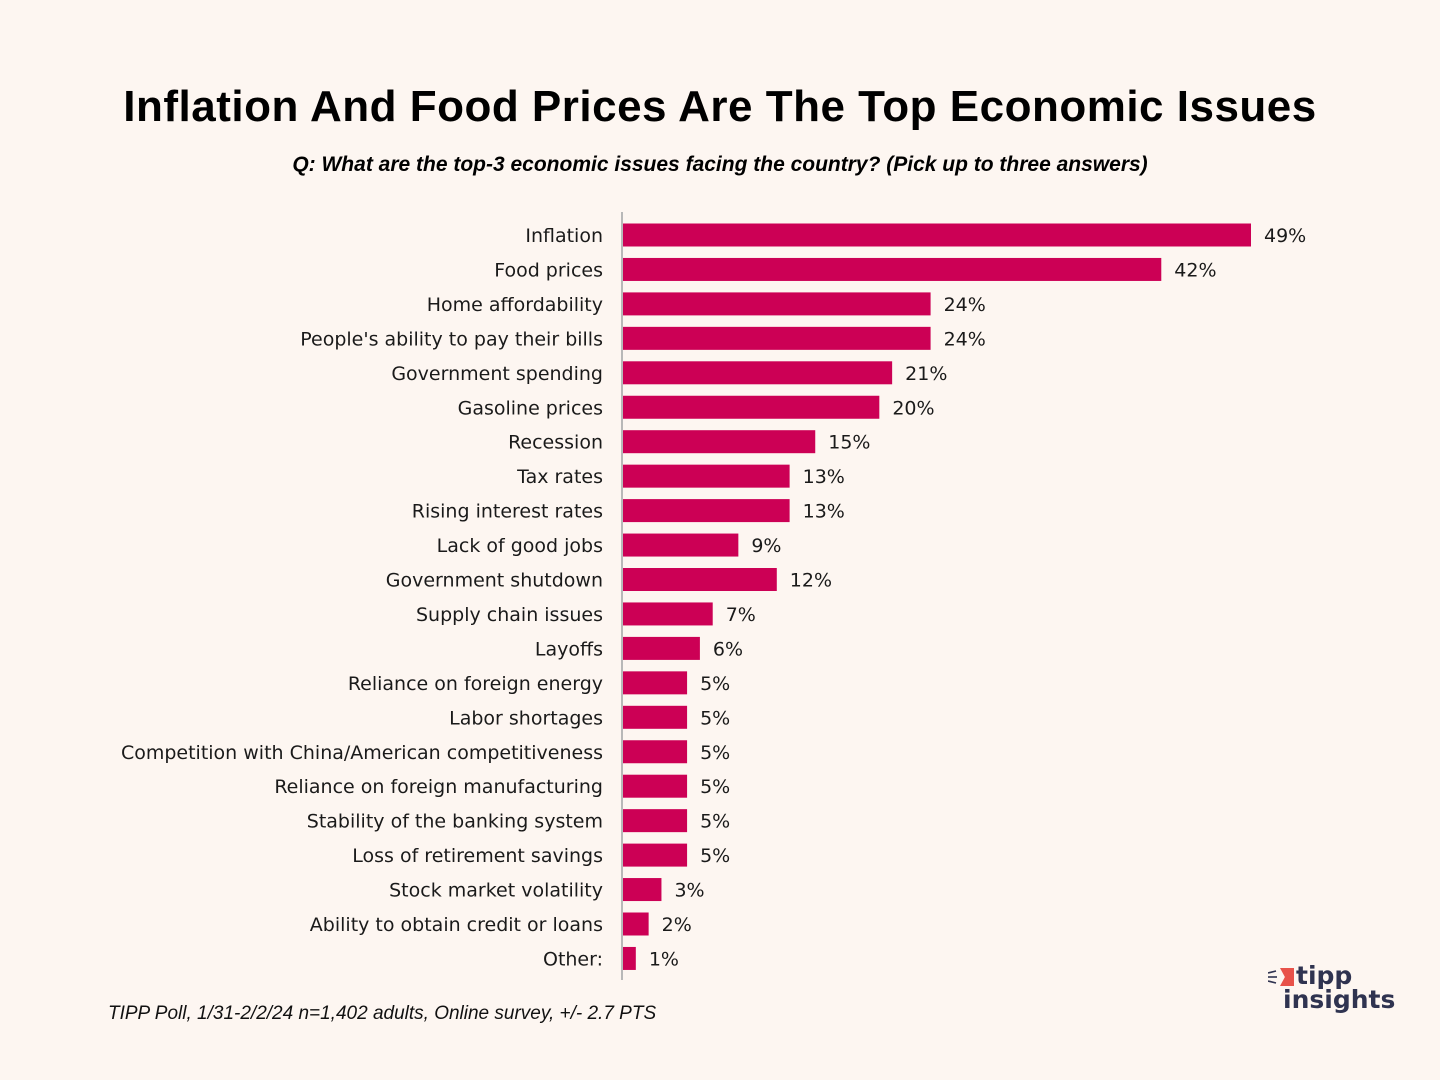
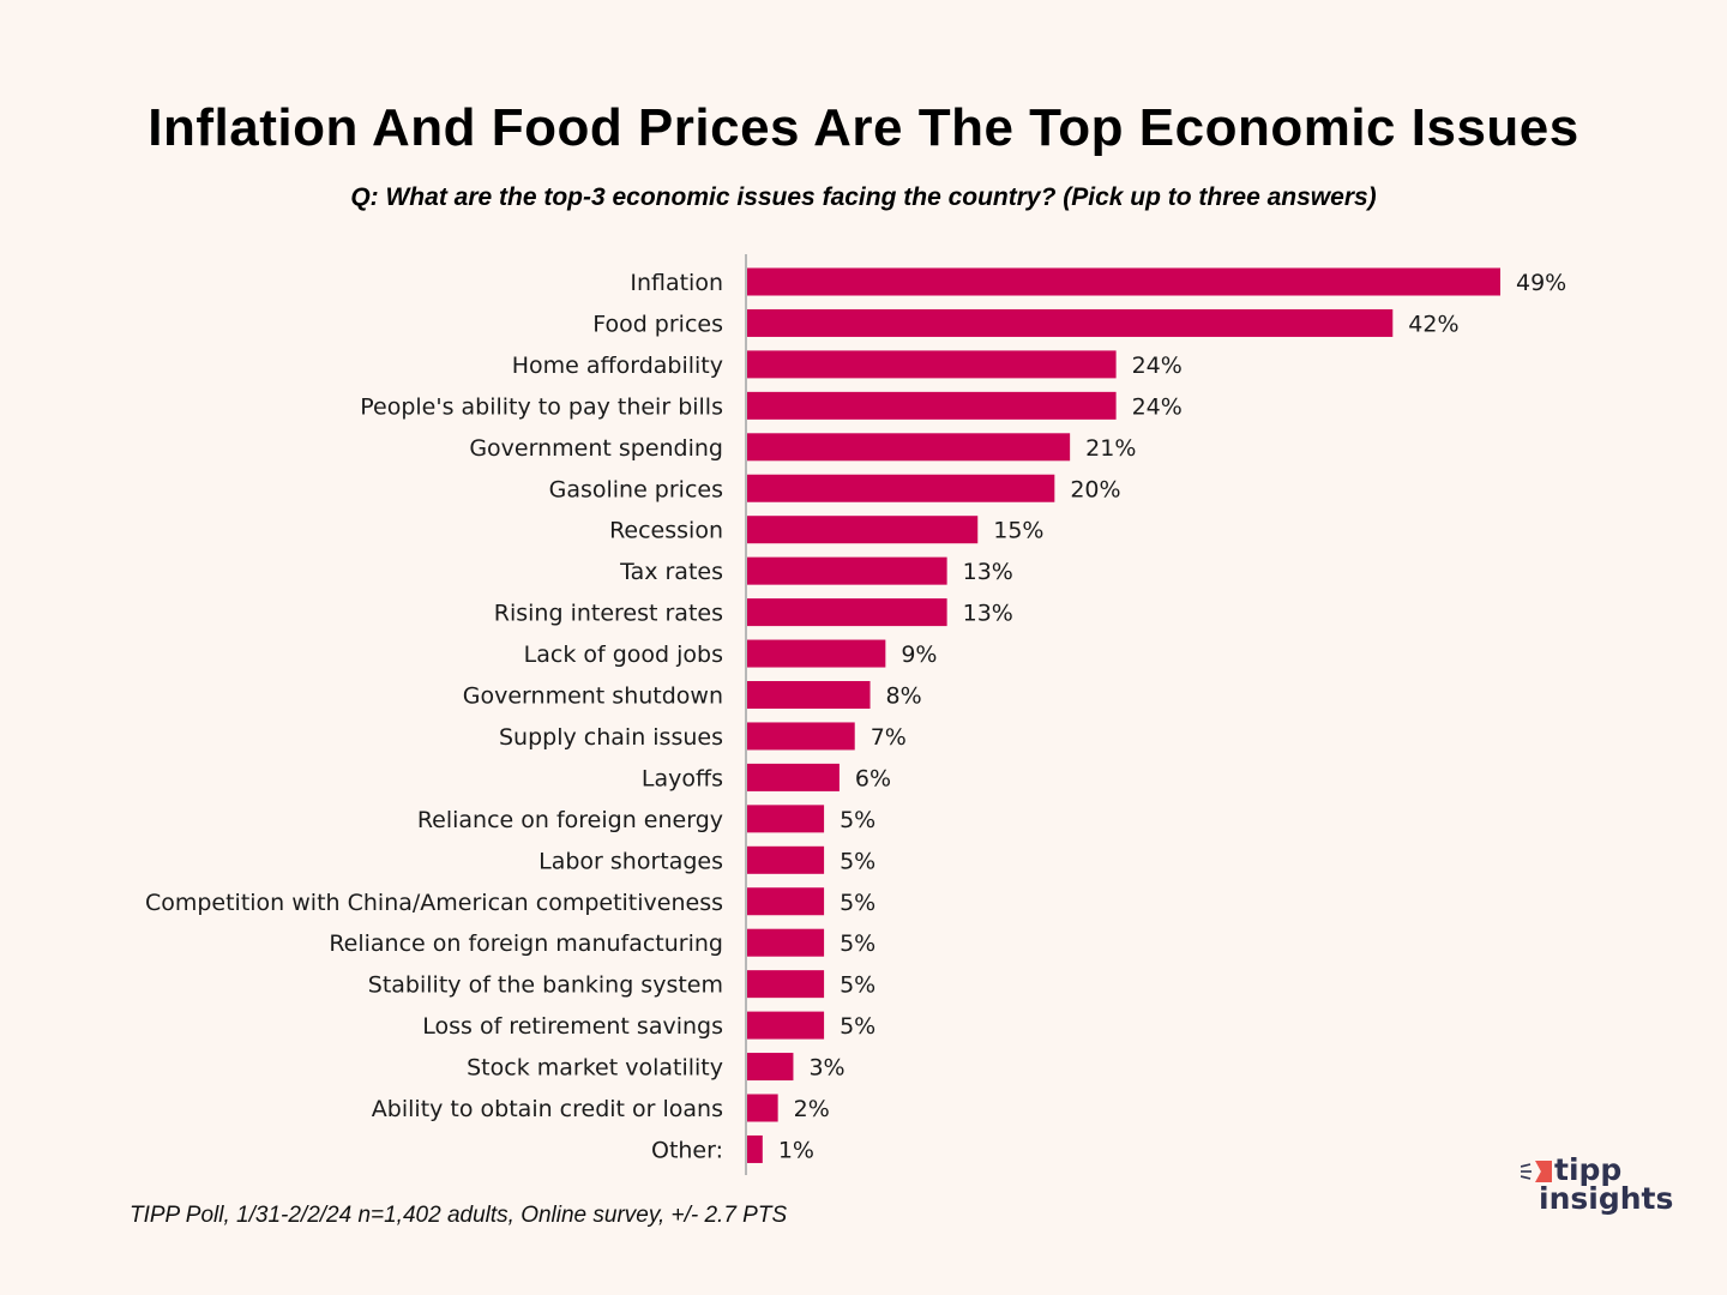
Government shutdown: 12% -> 8%
